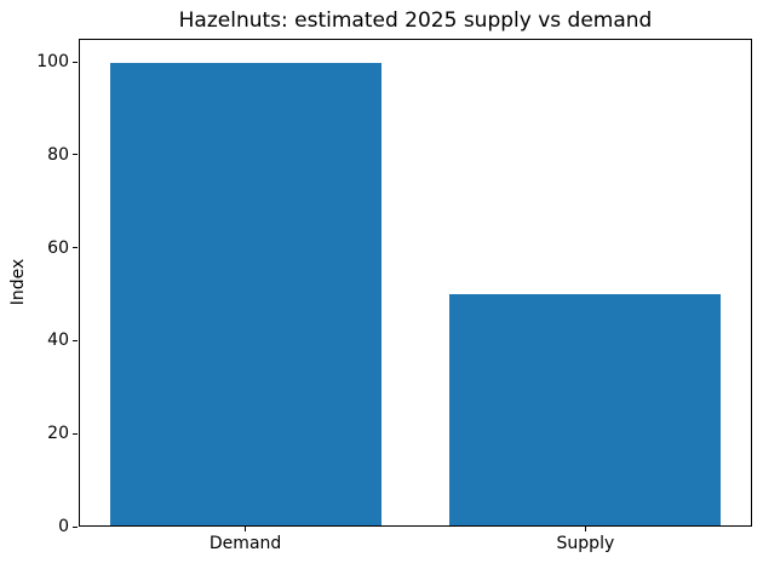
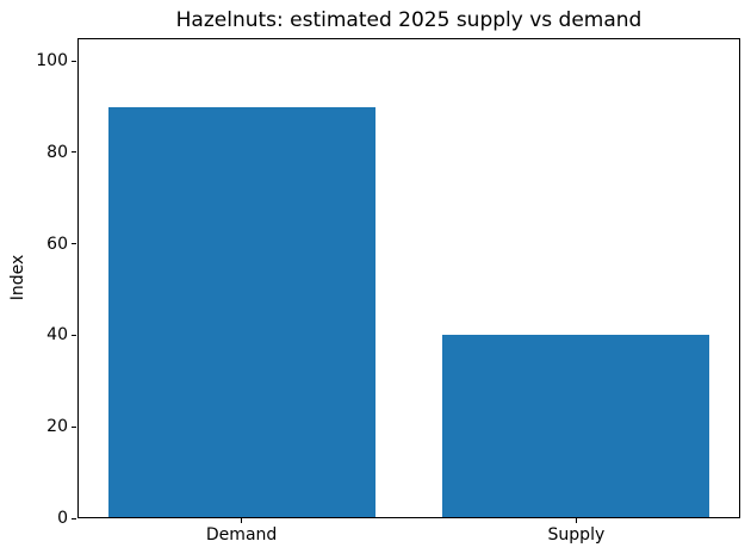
Demand: 100 -> 90
Supply: 50 -> 40
